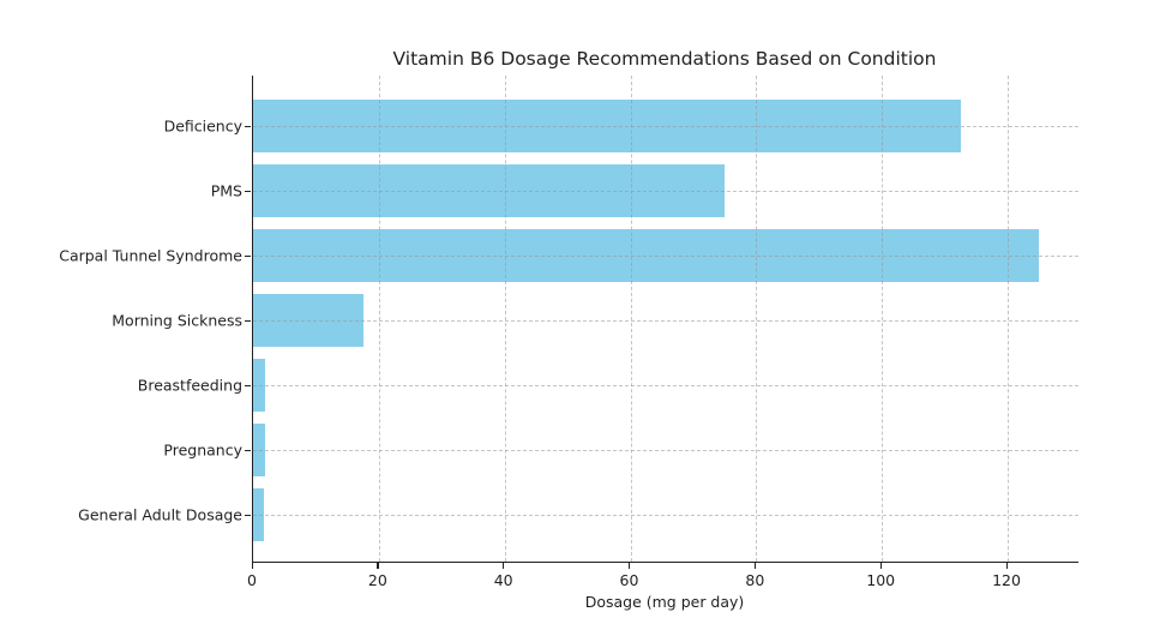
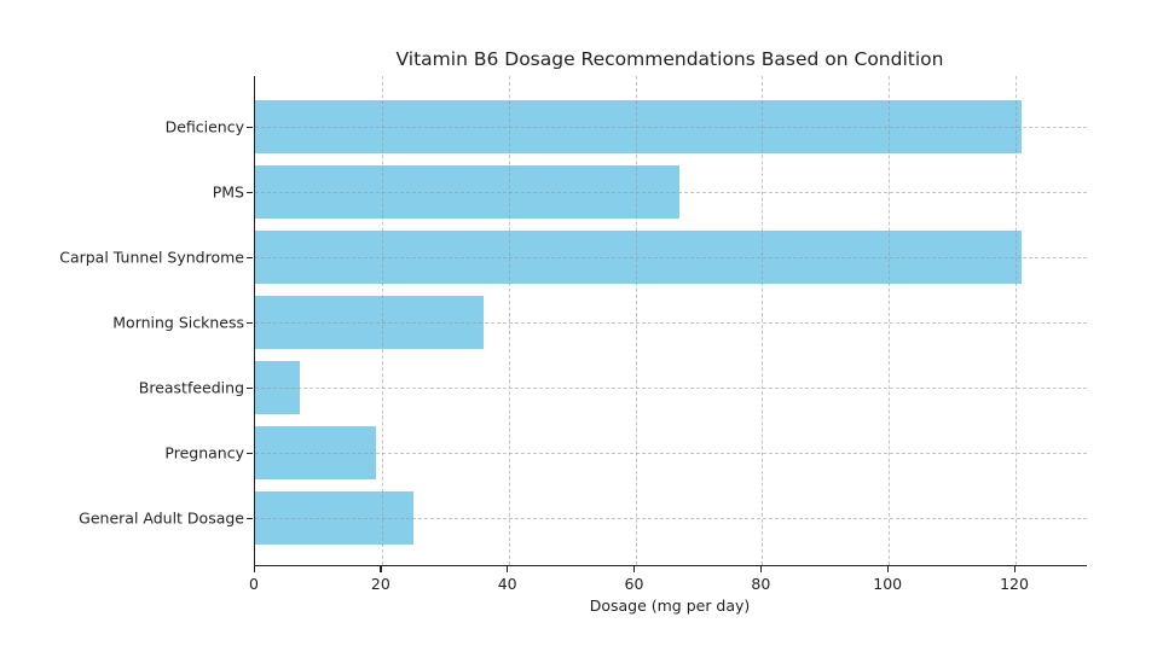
Deficiency: 112 -> 121
PMS: 75 -> 67
Carpal Tunnel Syndrome: 125 -> 121
Morning Sickness: 18 -> 36
Breastfeeding: 2 -> 7
Pregnancy: 2 -> 19
General Adult Dosage: 2 -> 25
